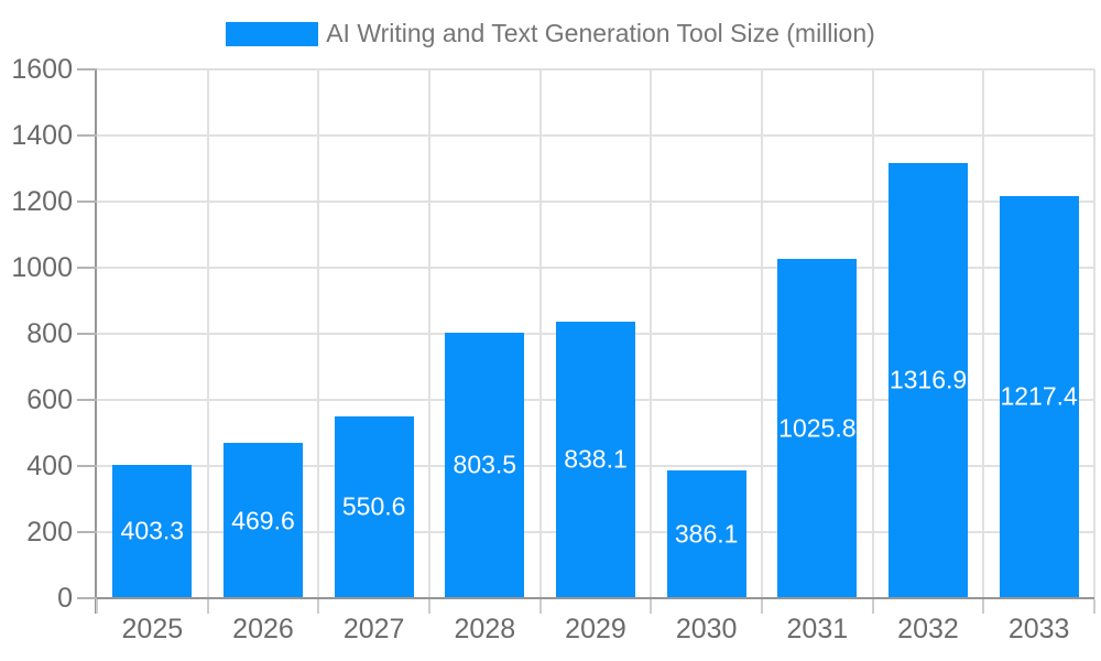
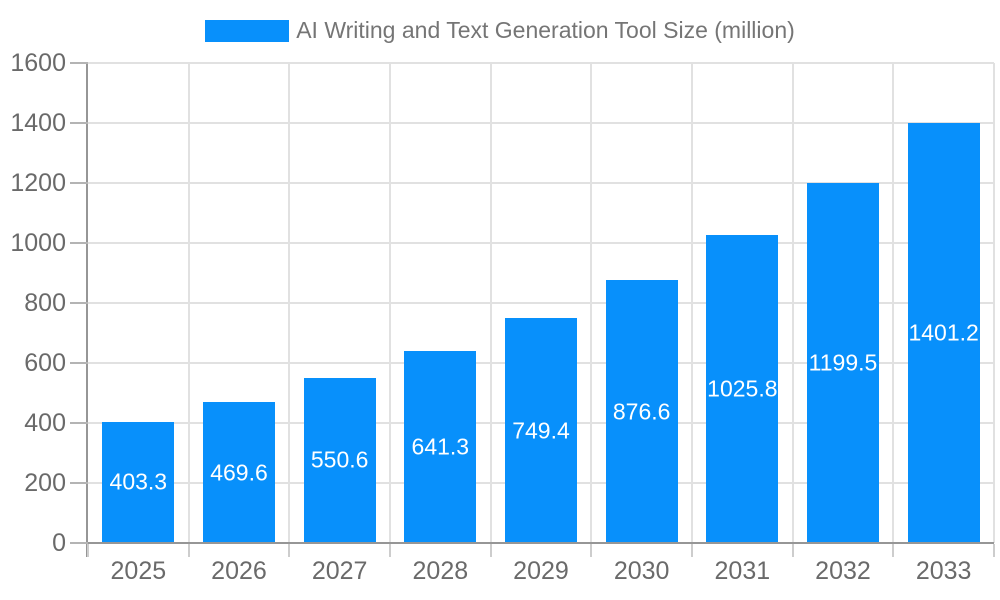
2028: 803.5 -> 641.3
2029: 838.1 -> 749.4
2030: 386.1 -> 876.6
2032: 1316.9 -> 1199.5
2033: 1217.4 -> 1401.2
